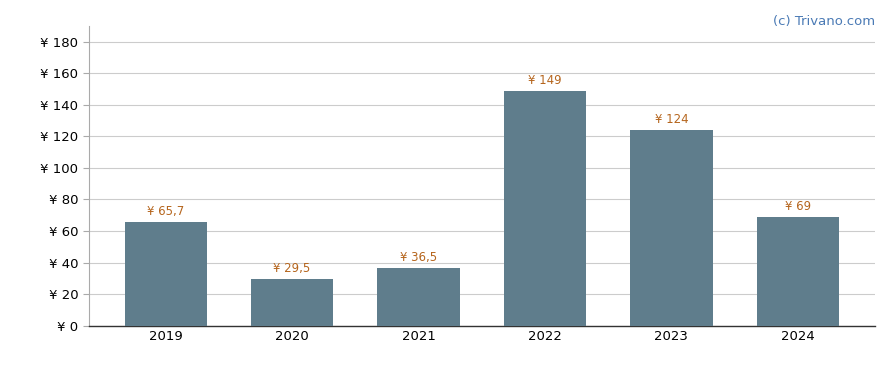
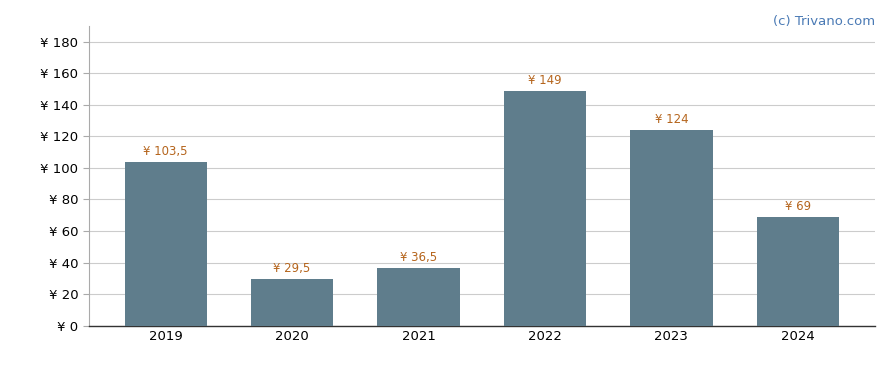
2019: 65,7 -> 103,5
